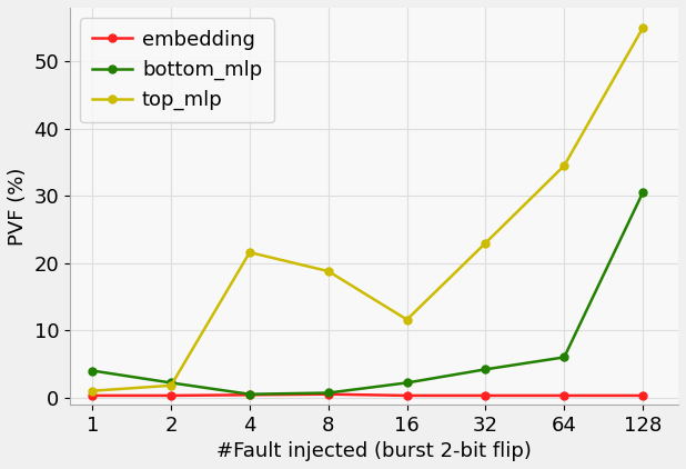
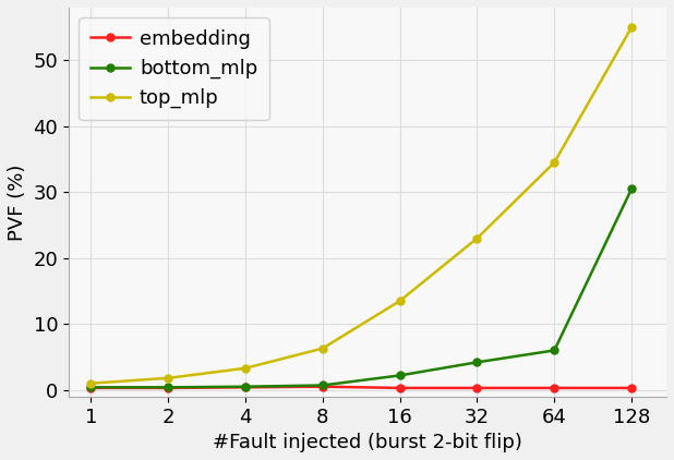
bottom_mlp/1: 4.0 -> 0.4
bottom_mlp/2: 2.2 -> 0.4
top_mlp/4: 21.6 -> 3.3
top_mlp/8: 18.8 -> 6.3
top_mlp/16: 11.6 -> 13.5
